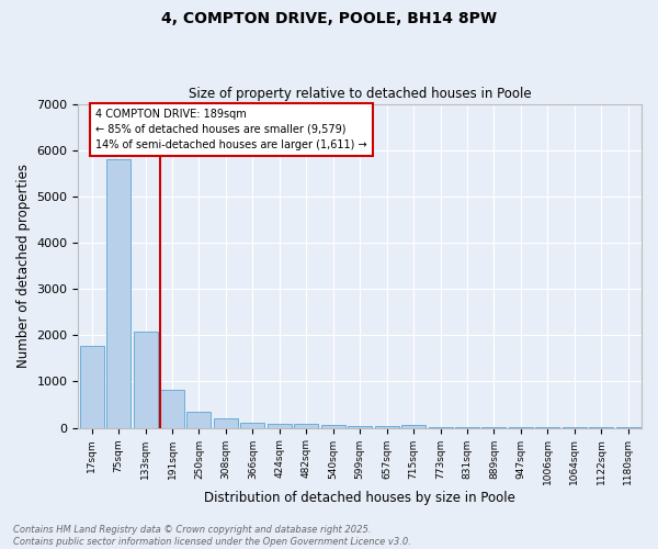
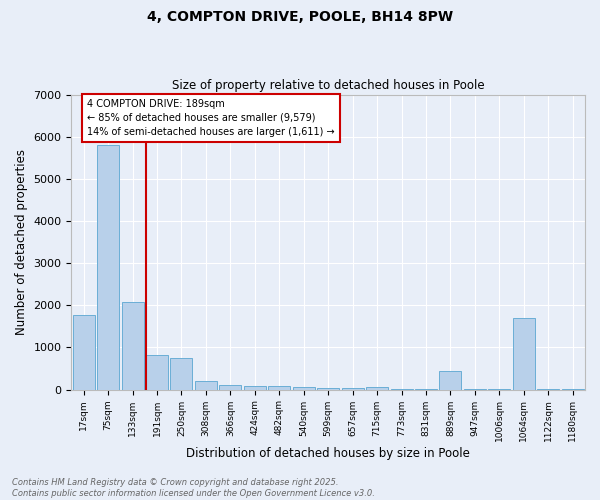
250sqm: 350 -> 750
889sqm: 0 -> 450
1064sqm: 0 -> 1700
